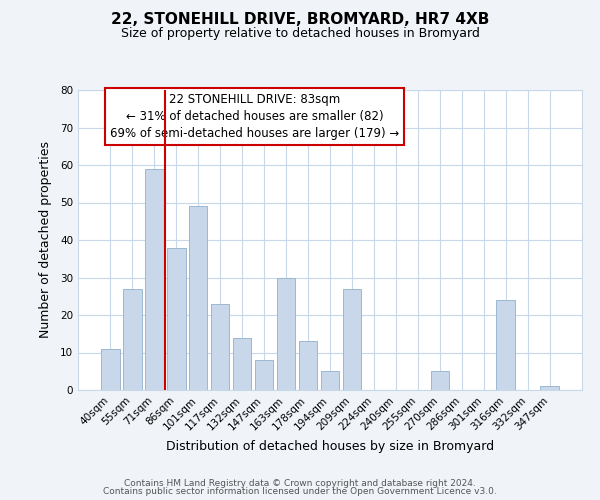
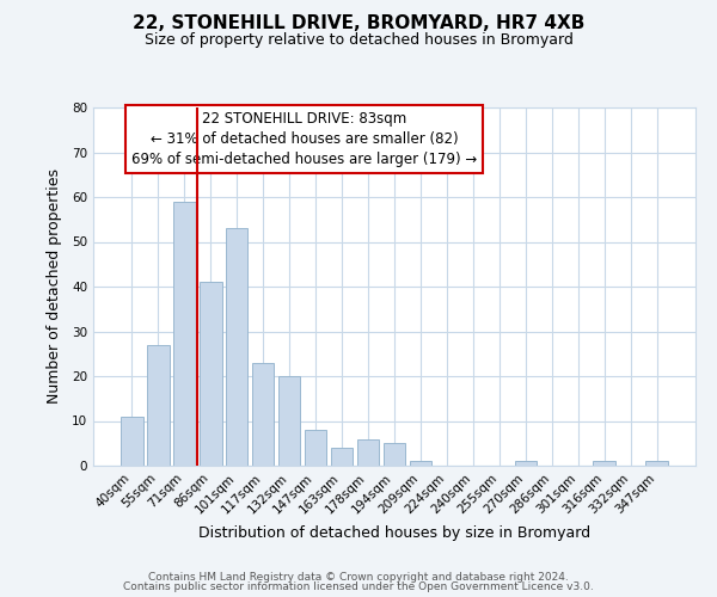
86sqm: 38 -> 41
101sqm: 49 -> 53
132sqm: 14 -> 20
163sqm: 30 -> 4
178sqm: 13 -> 6
209sqm: 27 -> 1
270sqm: 5 -> 1
316sqm: 24 -> 1
